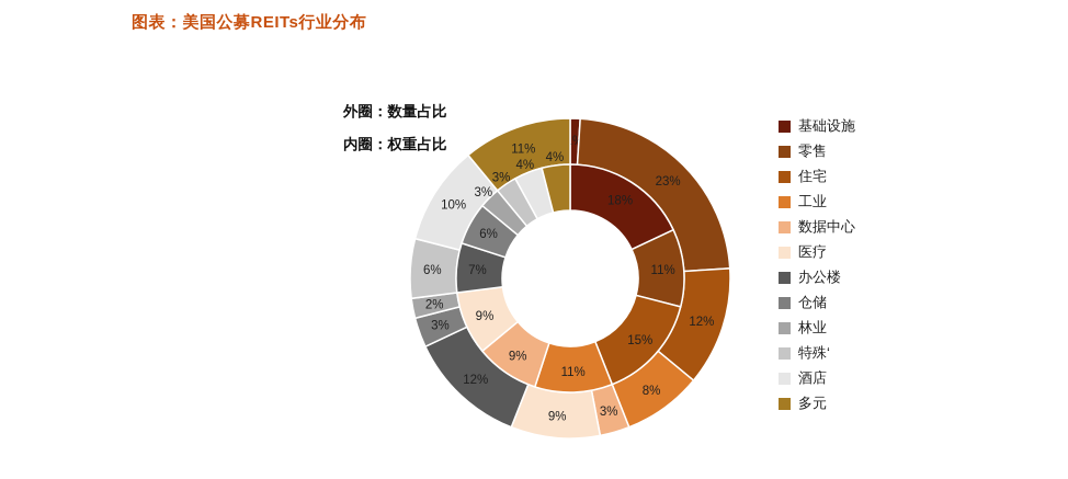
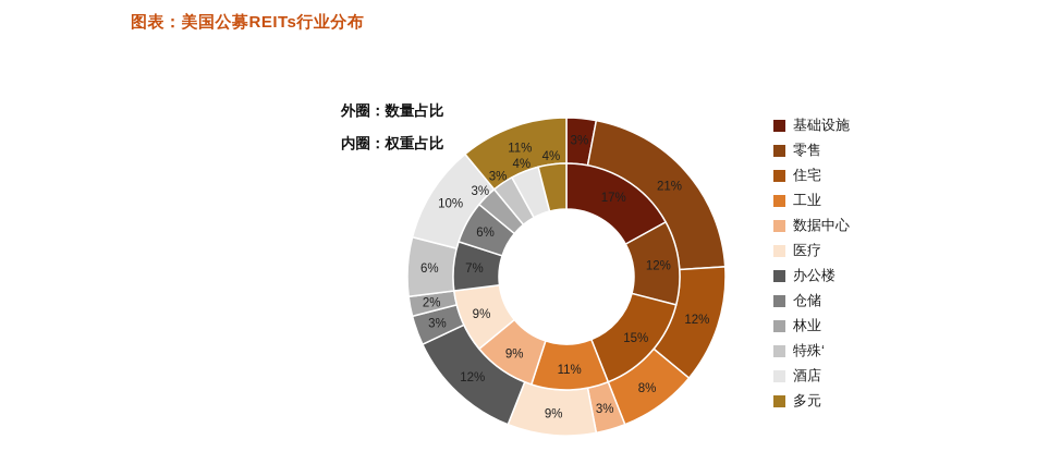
外圈：数量占比/基础设施: 1% -> 3%
内圈：权重占比/基础设施: 18% -> 17%
外圈：数量占比/零售: 23% -> 21%
内圈：权重占比/零售: 11% -> 12%
